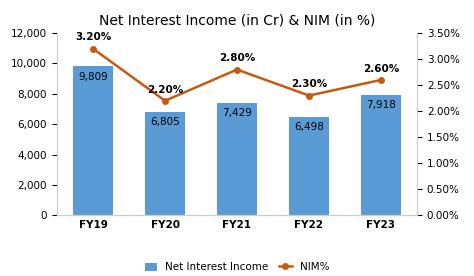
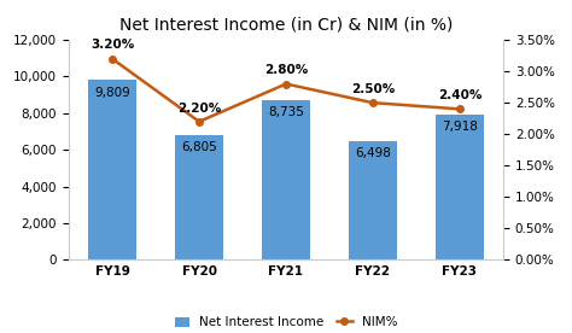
Net Interest Income/FY21: 7,429 -> 8,735
NIM%/FY22: 2.30% -> 2.50%
NIM%/FY23: 2.60% -> 2.40%
